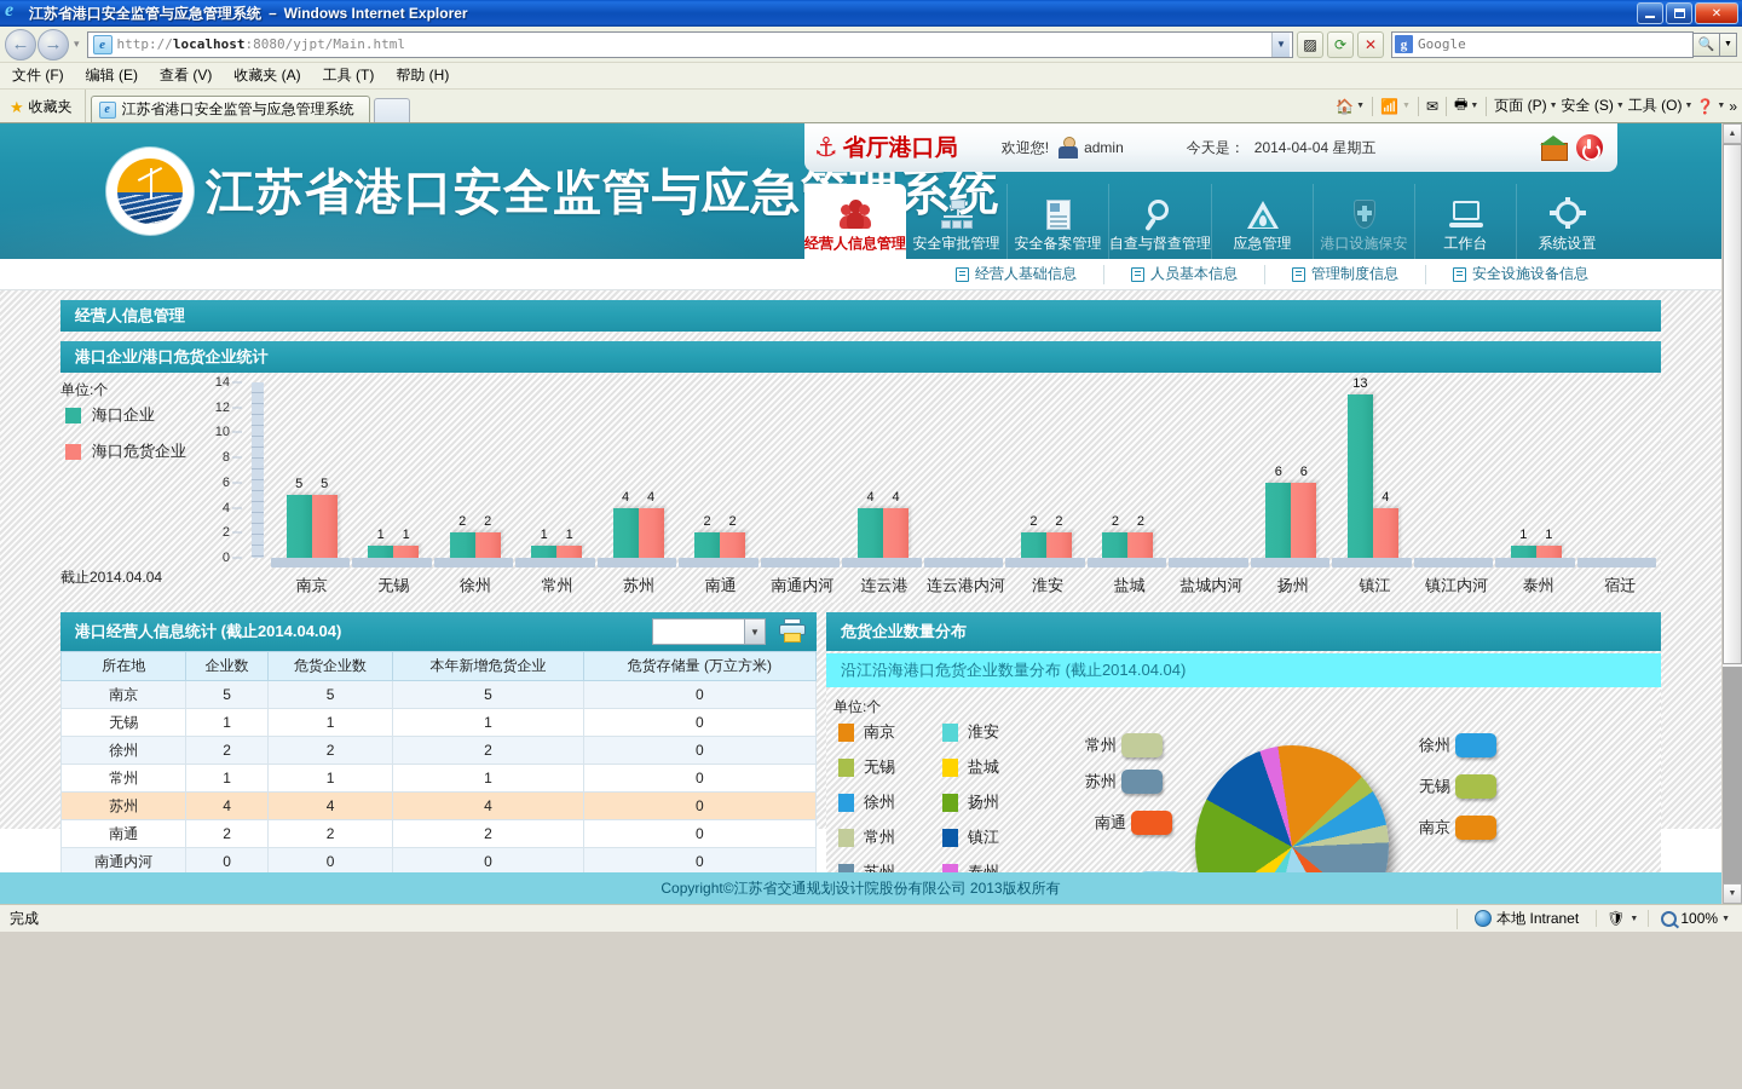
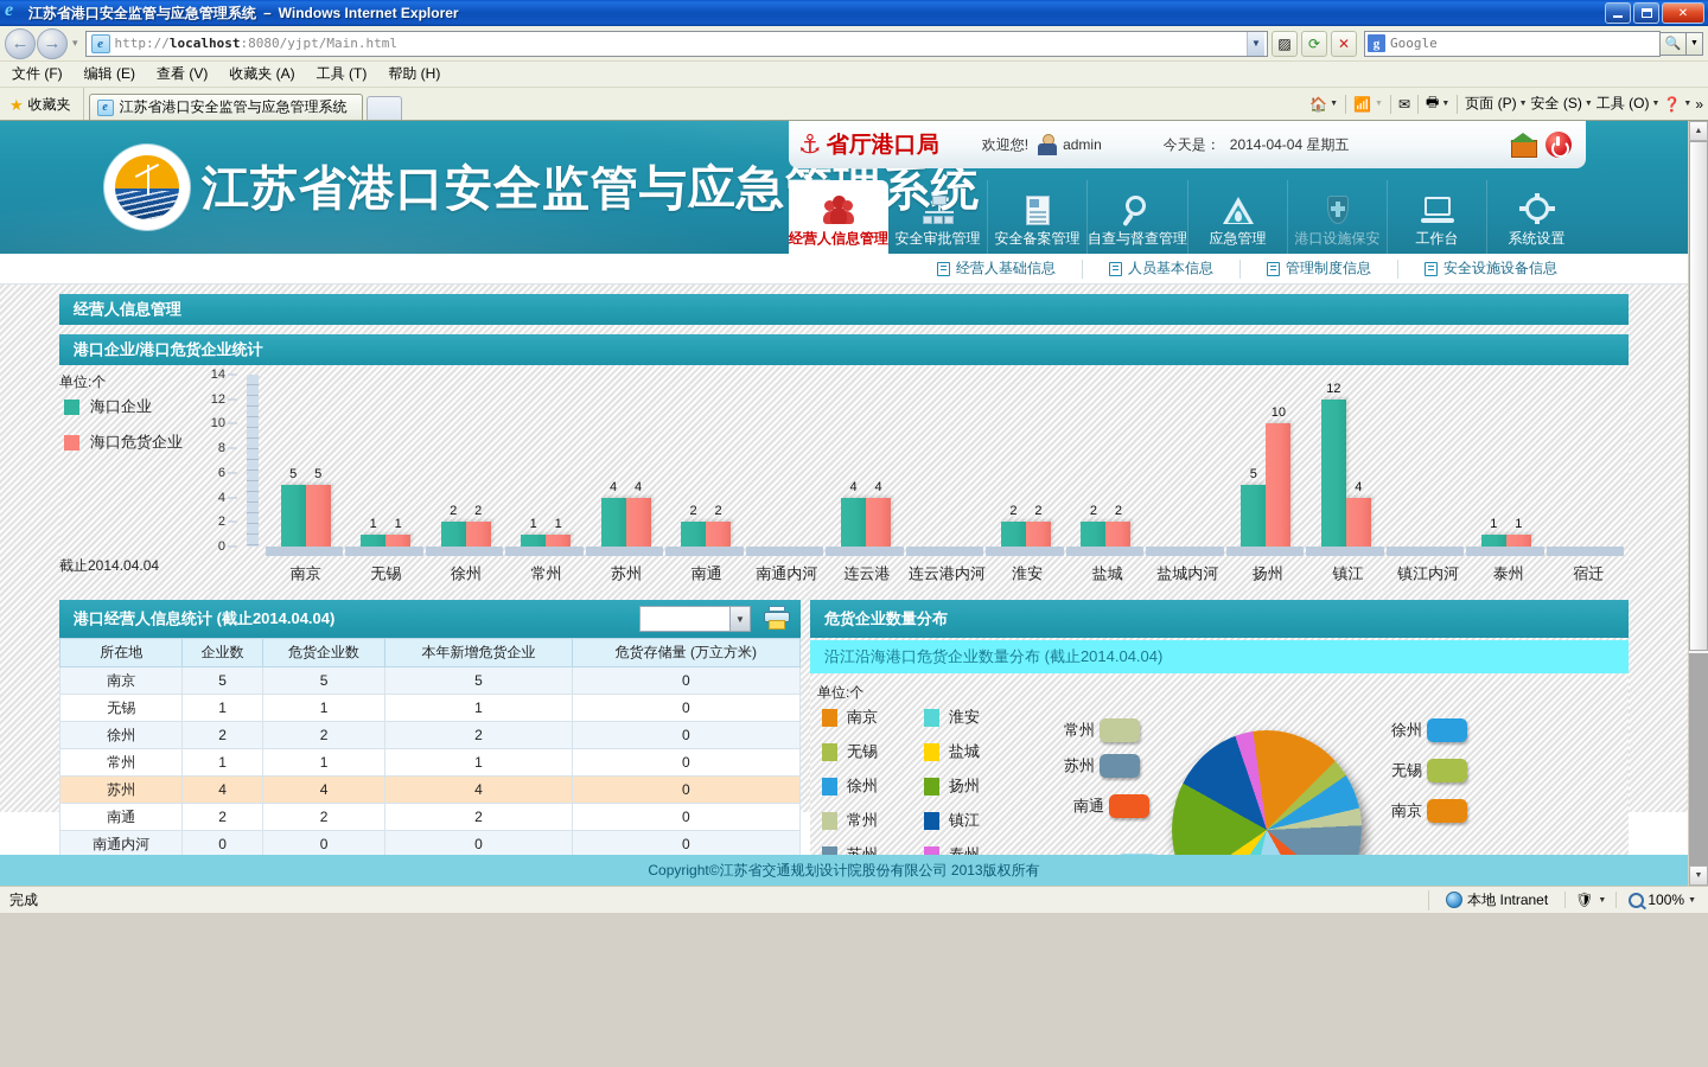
港口企业/港口危货企业统计/海口企业/扬州: 6 -> 5
港口企业/港口危货企业统计/海口危货企业/扬州: 6 -> 10
港口企业/港口危货企业统计/海口企业/镇江: 13 -> 12
